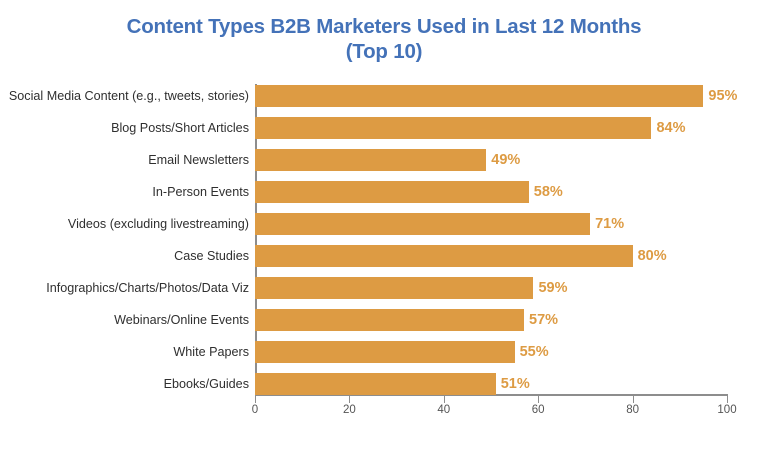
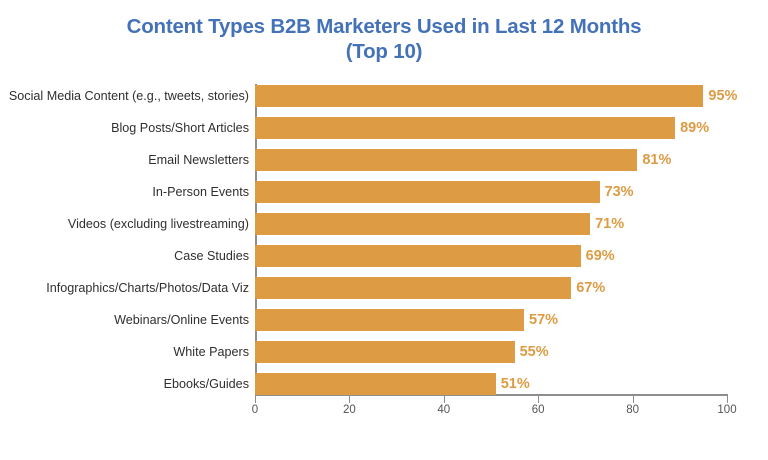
Blog Posts/Short Articles: 84% -> 89%
Email Newsletters: 49% -> 81%
In-Person Events: 58% -> 73%
Case Studies: 80% -> 69%
Infographics/Charts/Photos/Data Viz: 59% -> 67%
